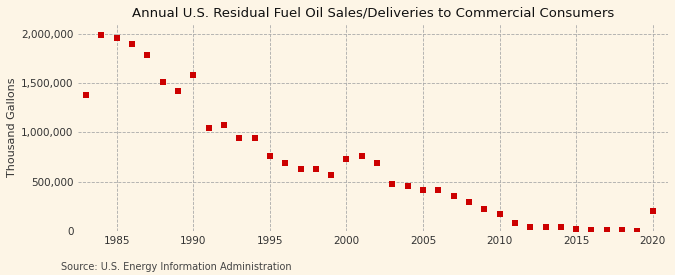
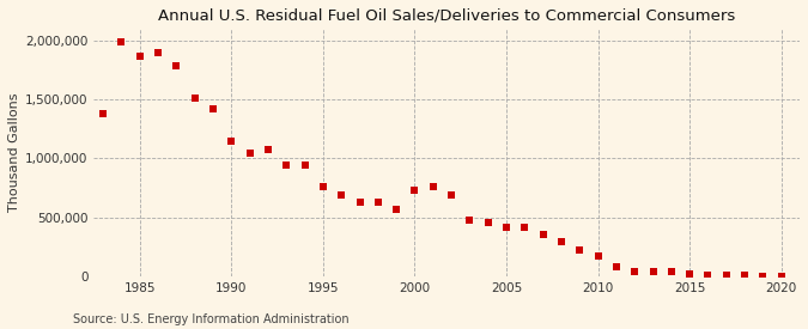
1985: 1,960,000 -> 1,870,000
1990: 1,580,000 -> 1,150,000
2020: 200,000 -> 0
